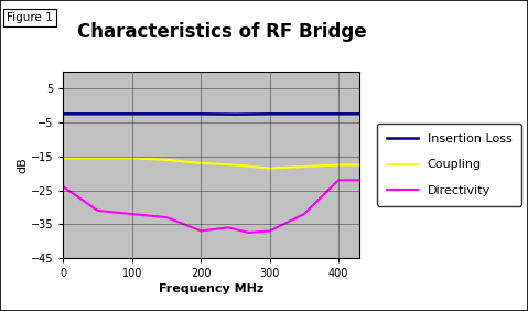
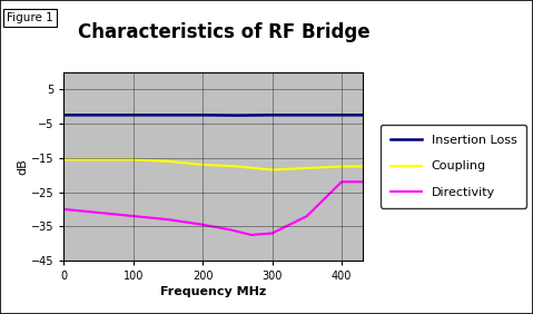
Directivity/0: -24.0 -> -30.0
Directivity/200: -37.0 -> -34.5
